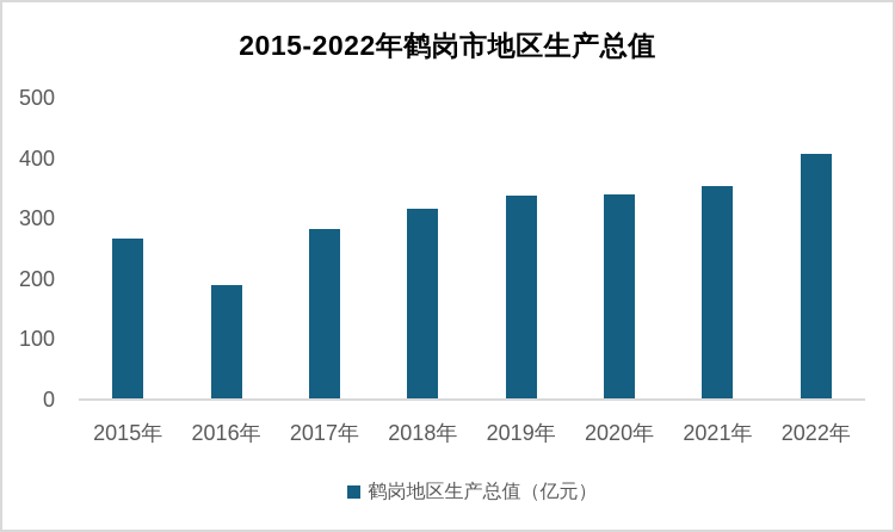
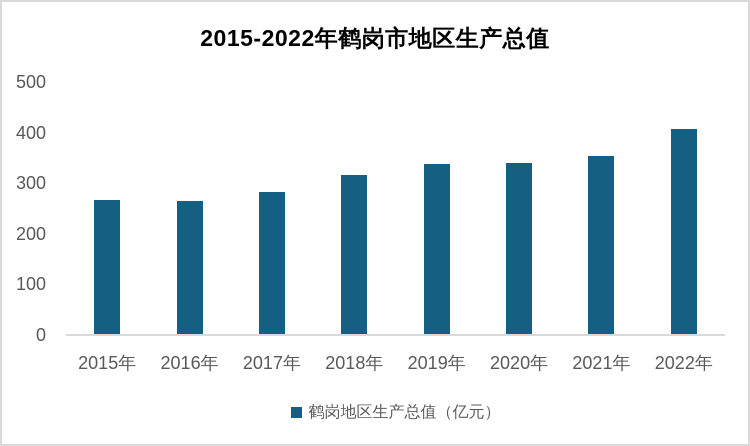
2016年: 190 -> 260
